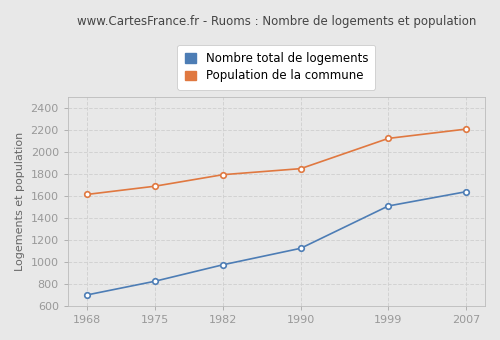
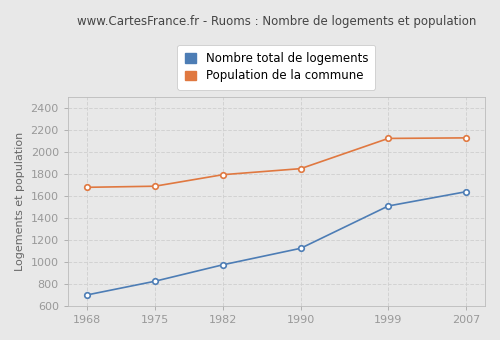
Population de la commune/1968: 1620 -> 1680
Population de la commune/2007: 2210 -> 2130
